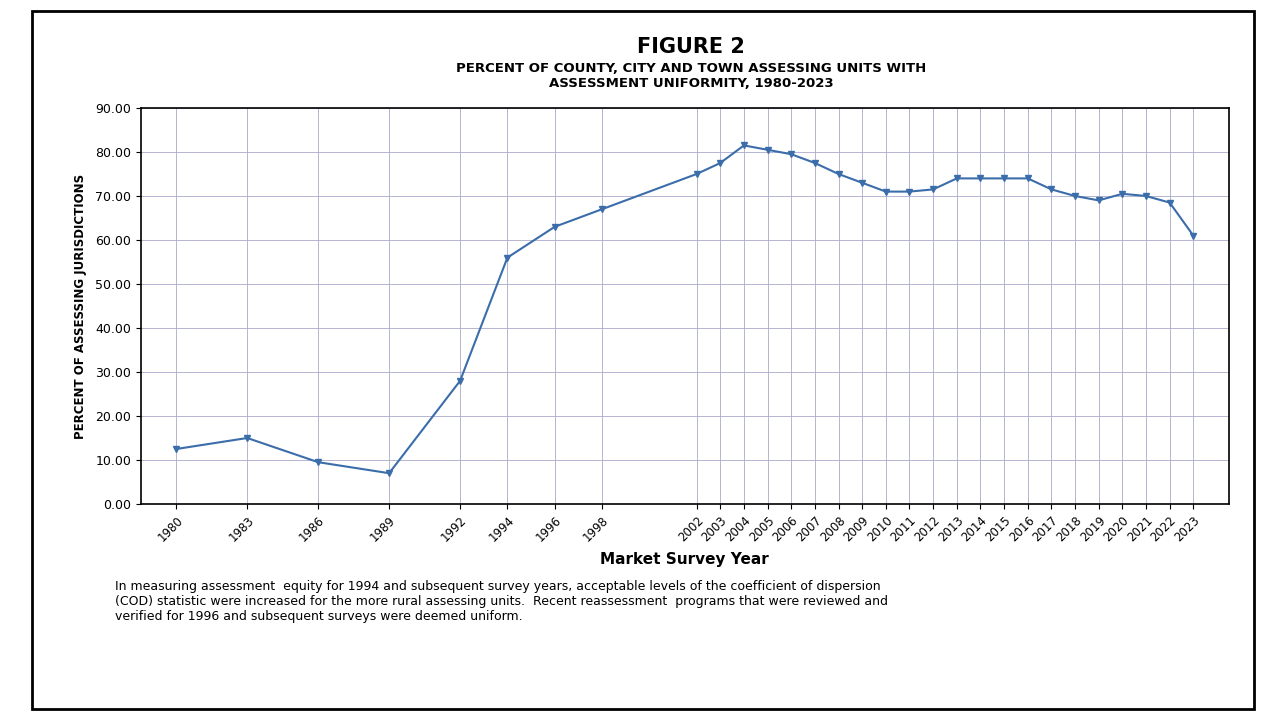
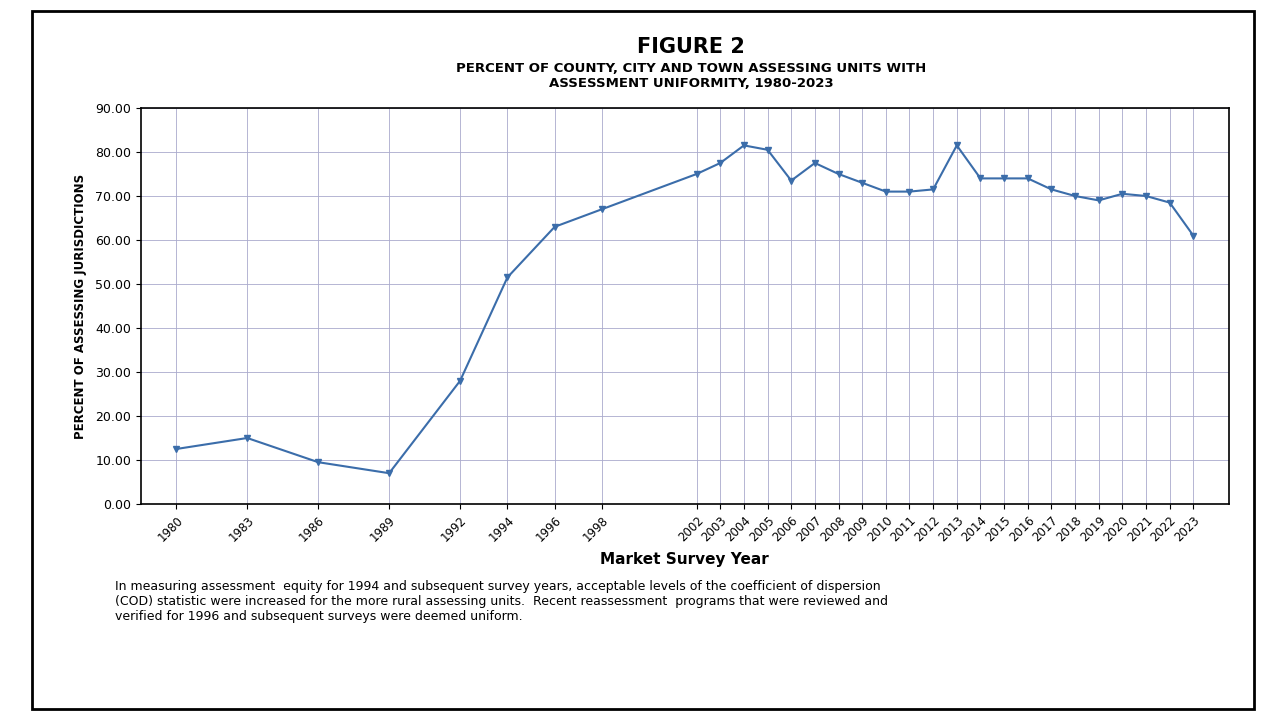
1994: 56.0 -> 51.5
2006: 79.5 -> 73.5
2013: 74.0 -> 81.5
